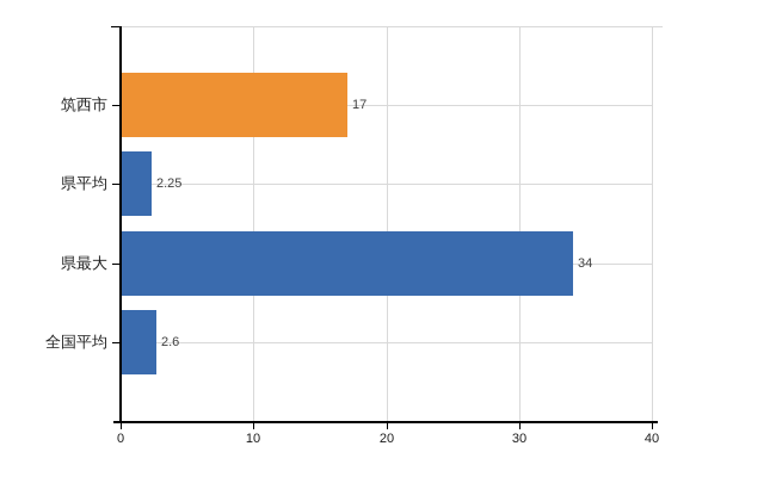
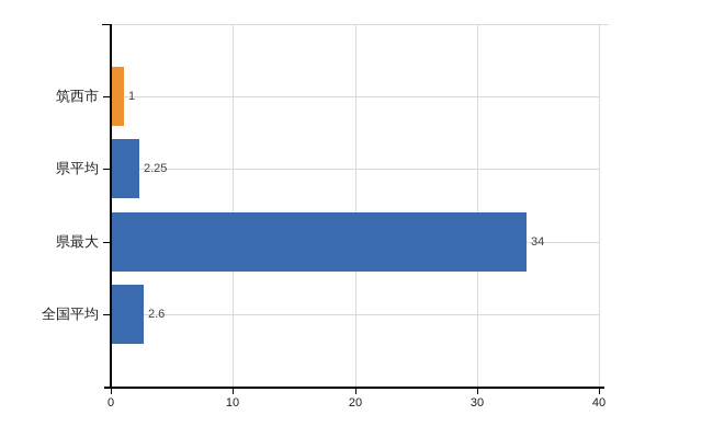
筑西市: 17 -> 1
